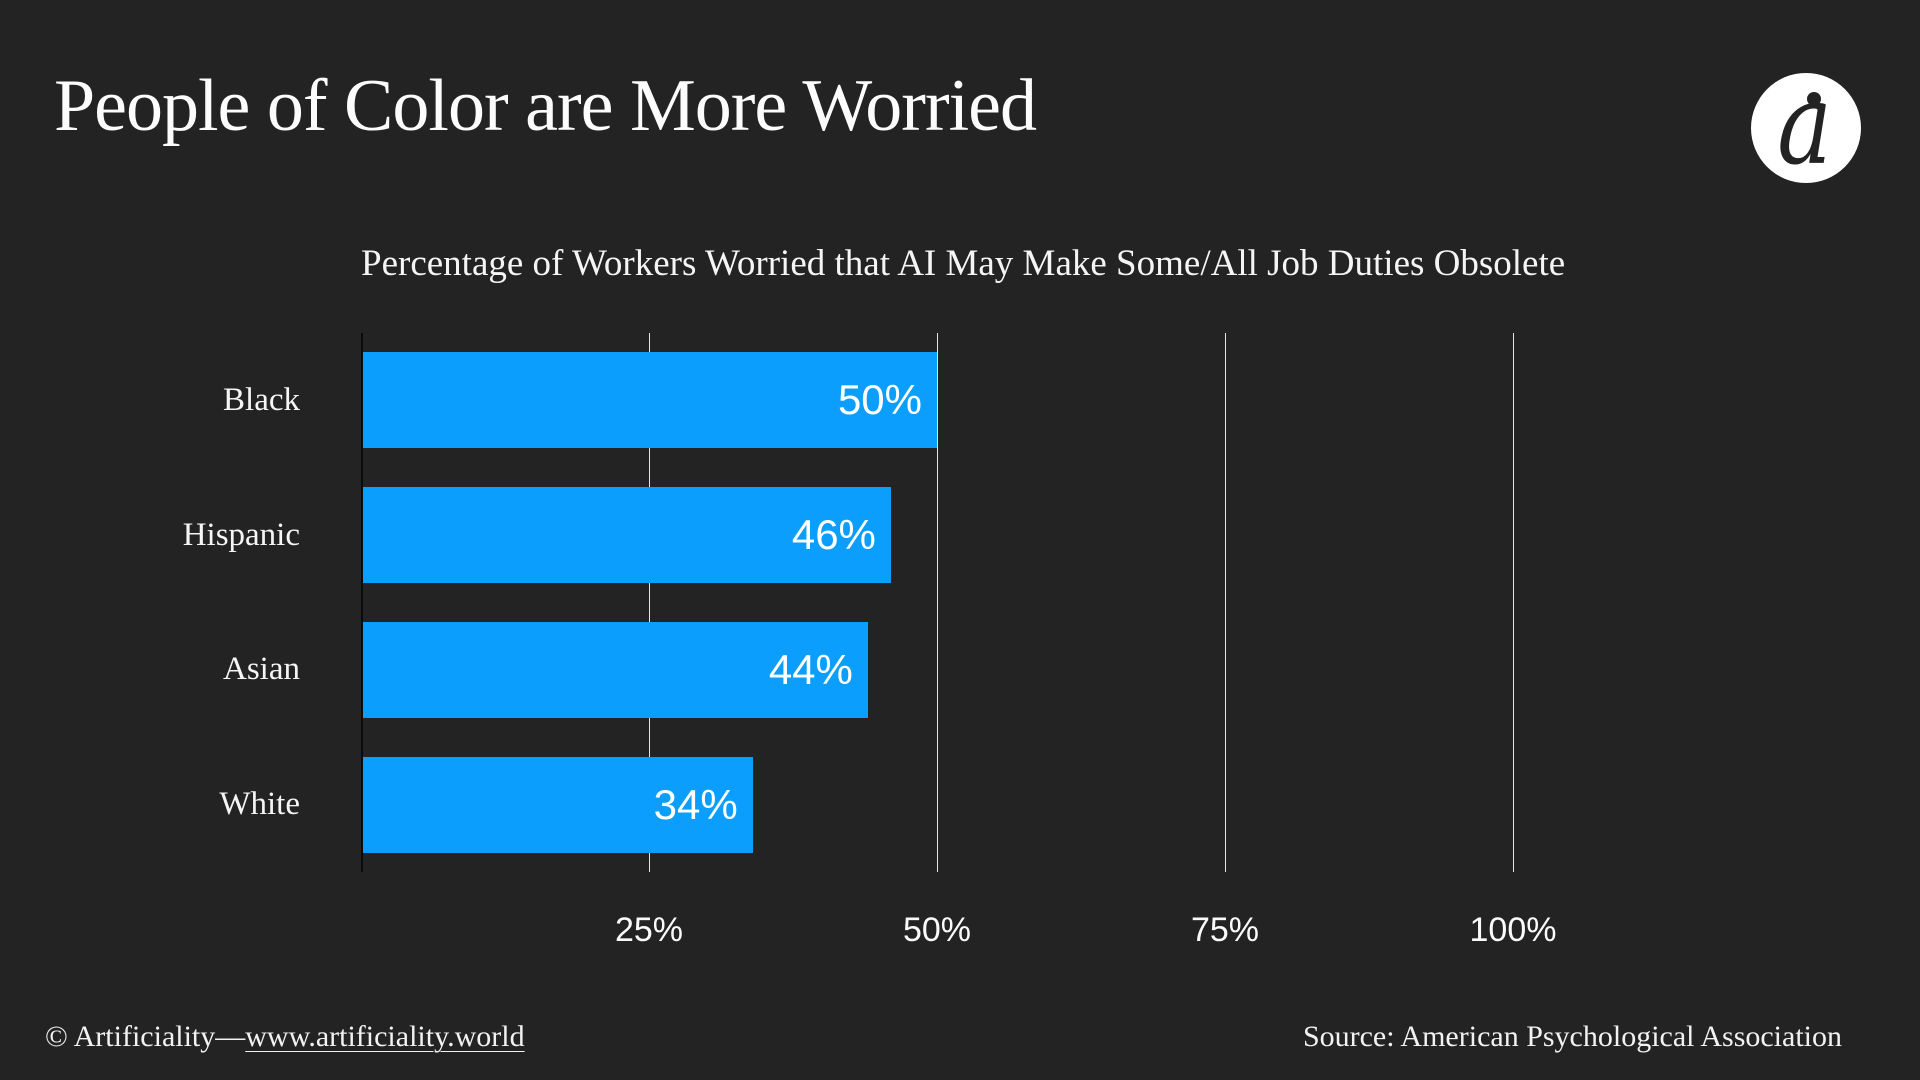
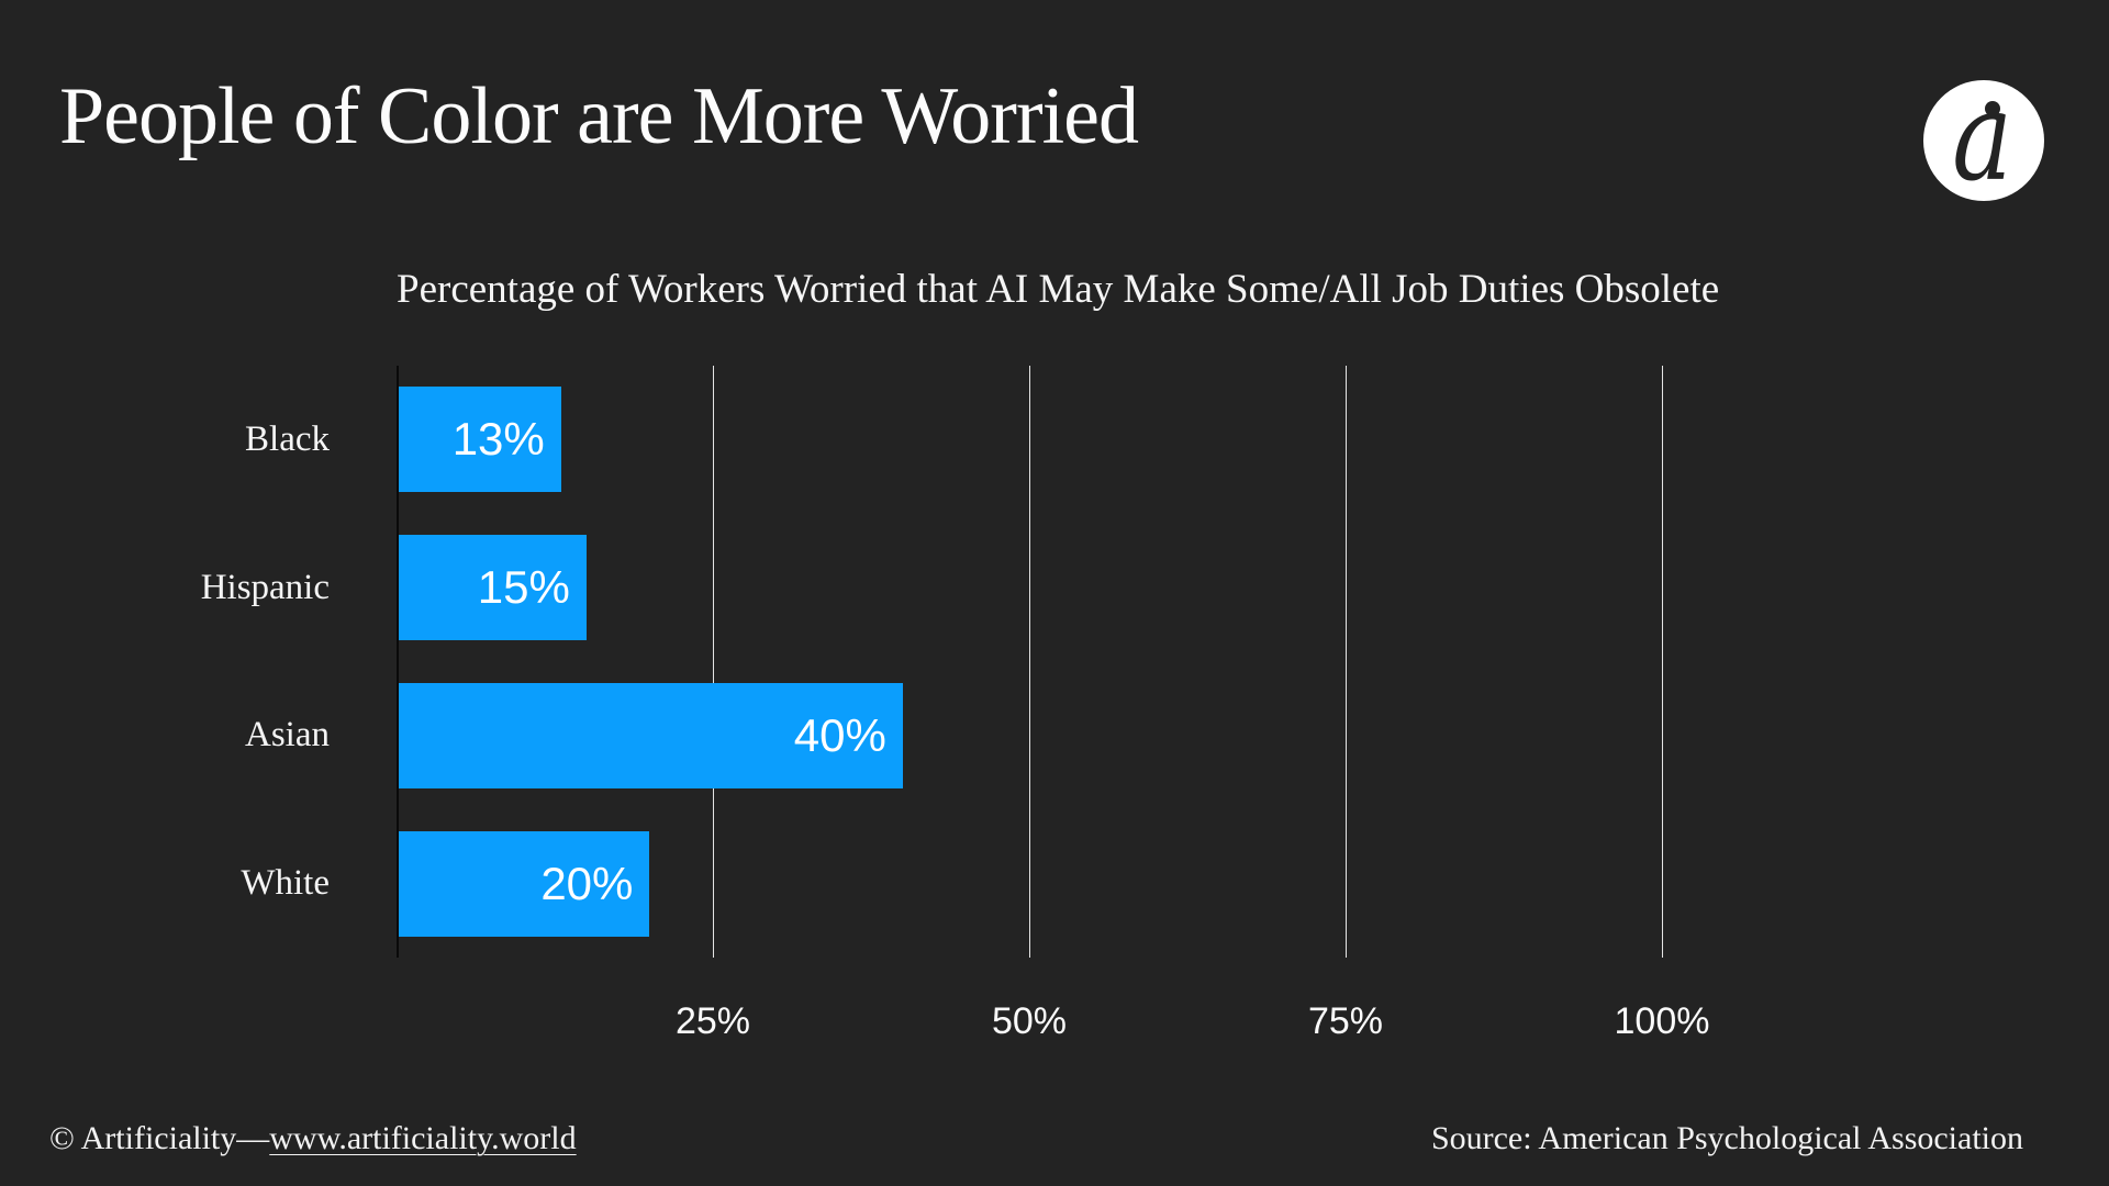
Black: 50% -> 13%
Hispanic: 46% -> 15%
Asian: 44% -> 40%
White: 34% -> 20%
